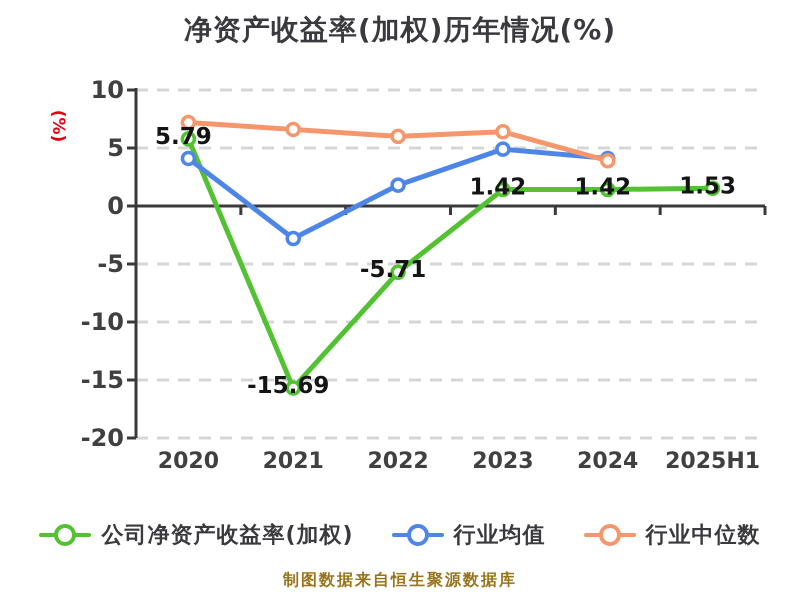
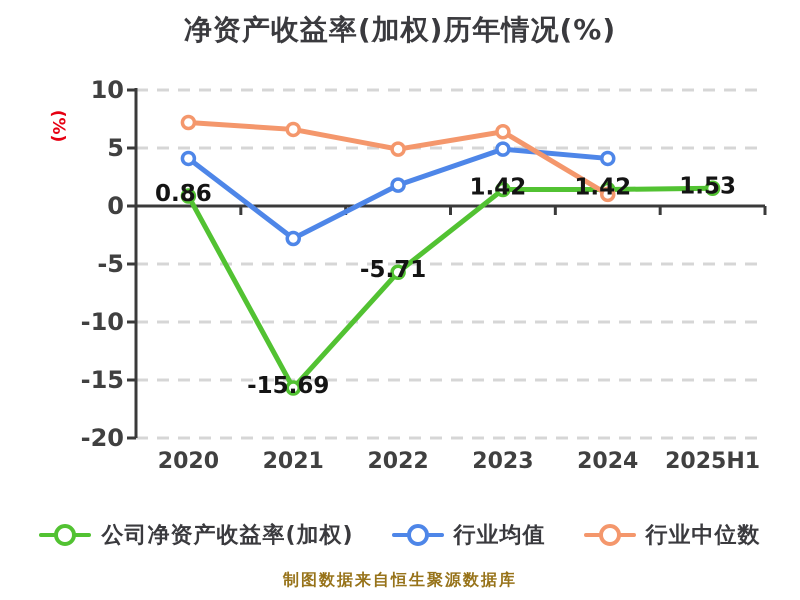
公司净资产收益率(加权)/2020: 5.79 -> 0.86
行业中位数/2022: 6.0 -> 4.9
行业中位数/2024: 3.9 -> 1.0
